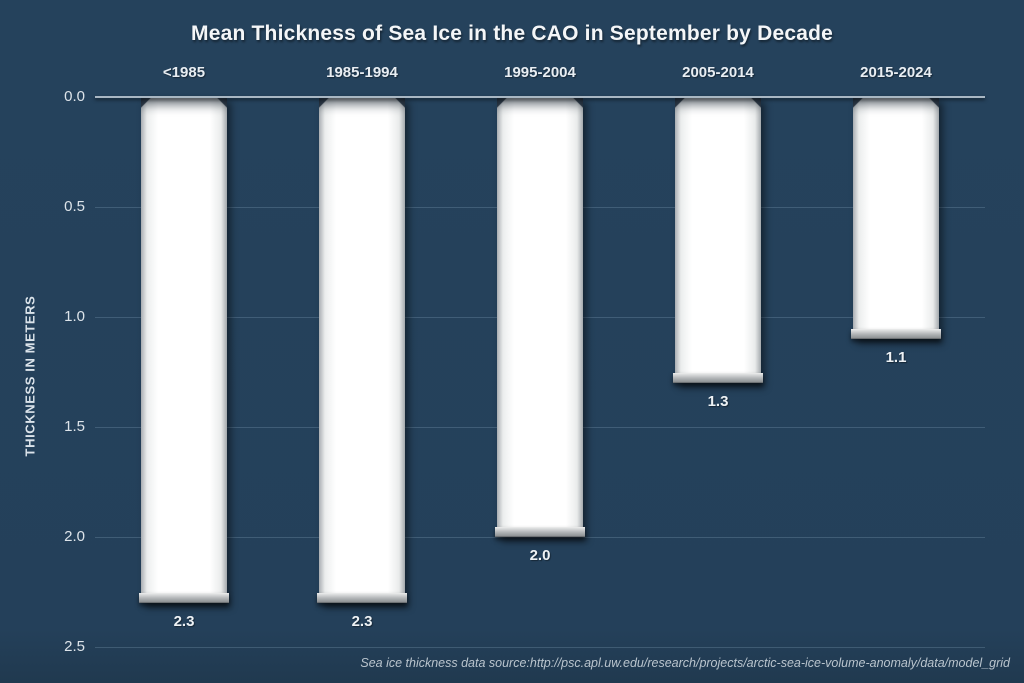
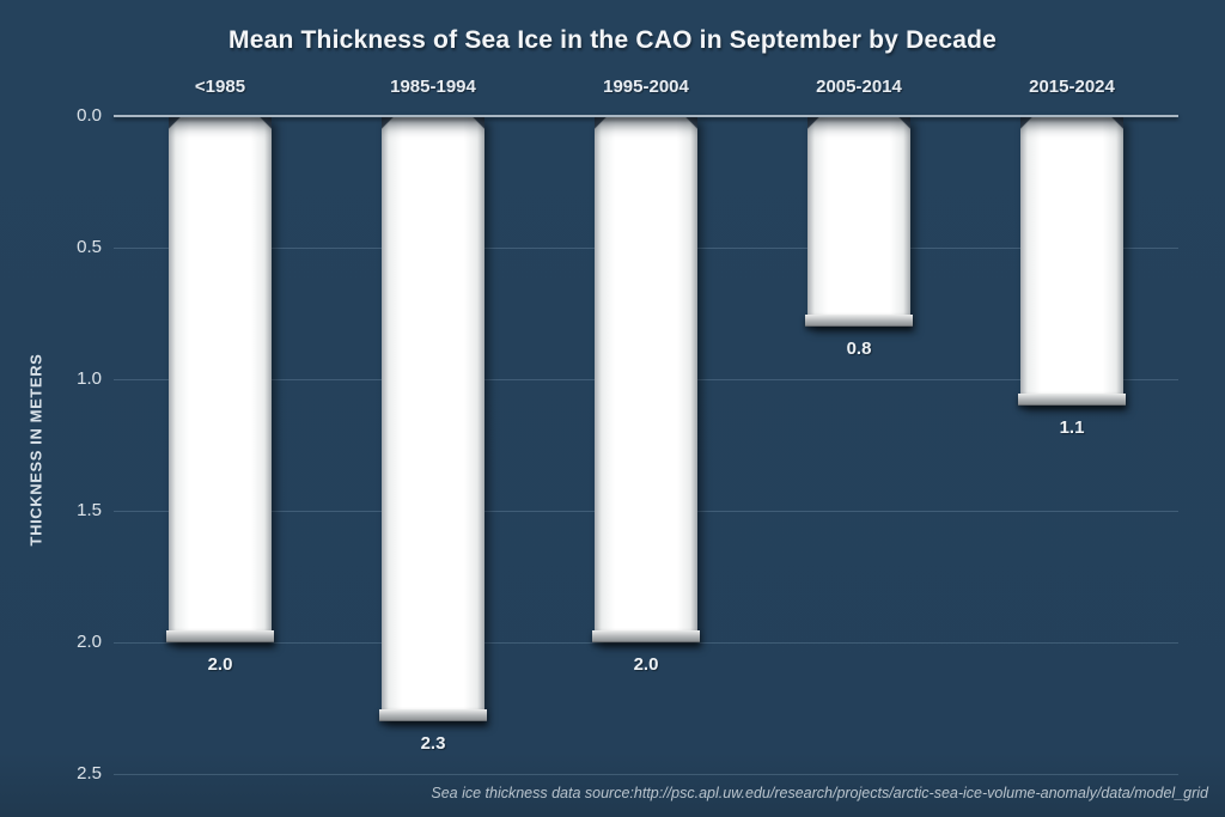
<1985: 2.3 -> 2.0
2005-2014: 1.3 -> 0.8
